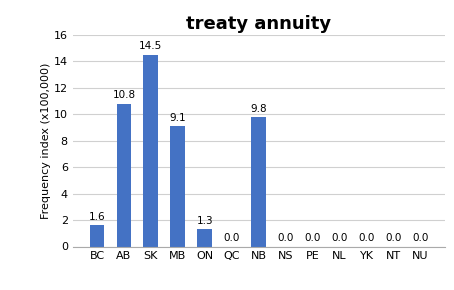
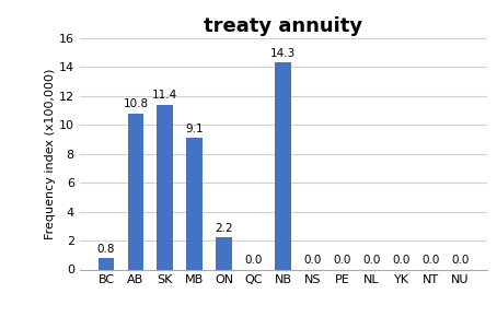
BC: 1.6 -> 0.8
SK: 14.5 -> 11.4
ON: 1.3 -> 2.2
NB: 9.8 -> 14.3
